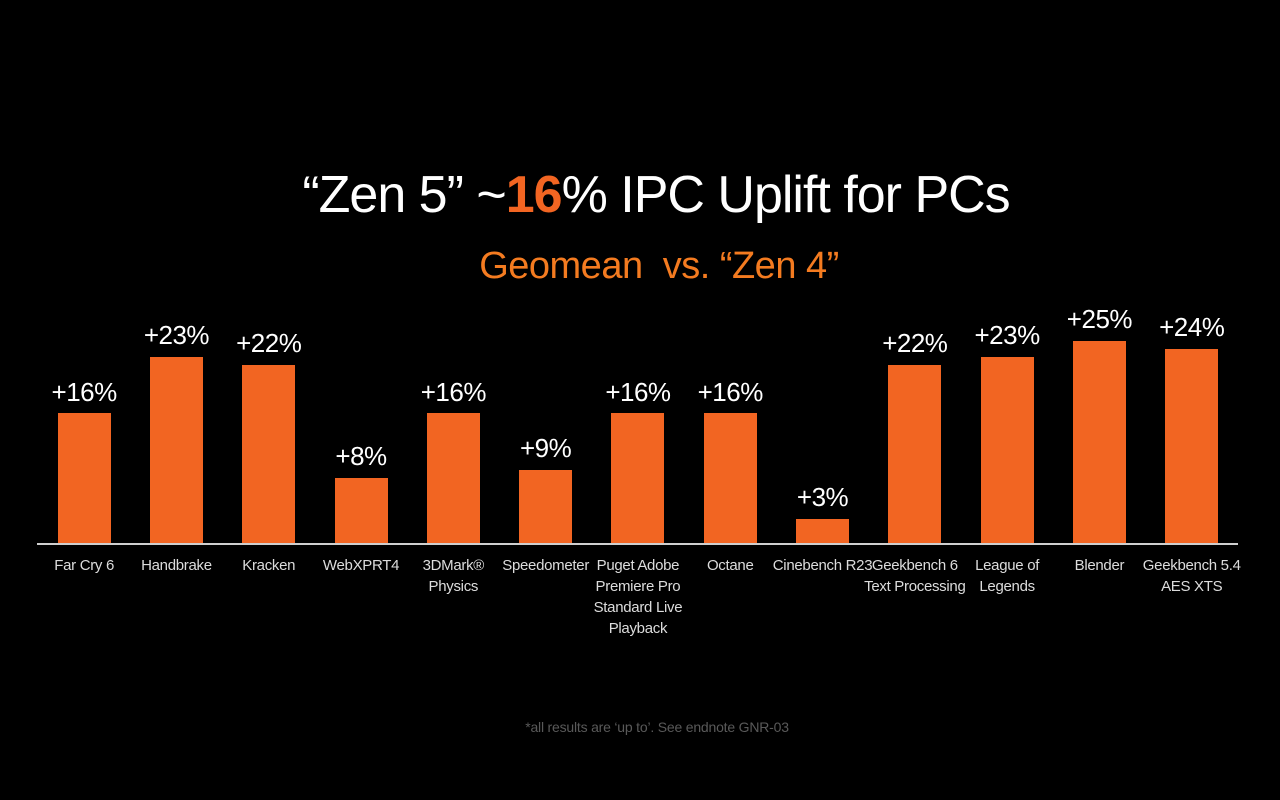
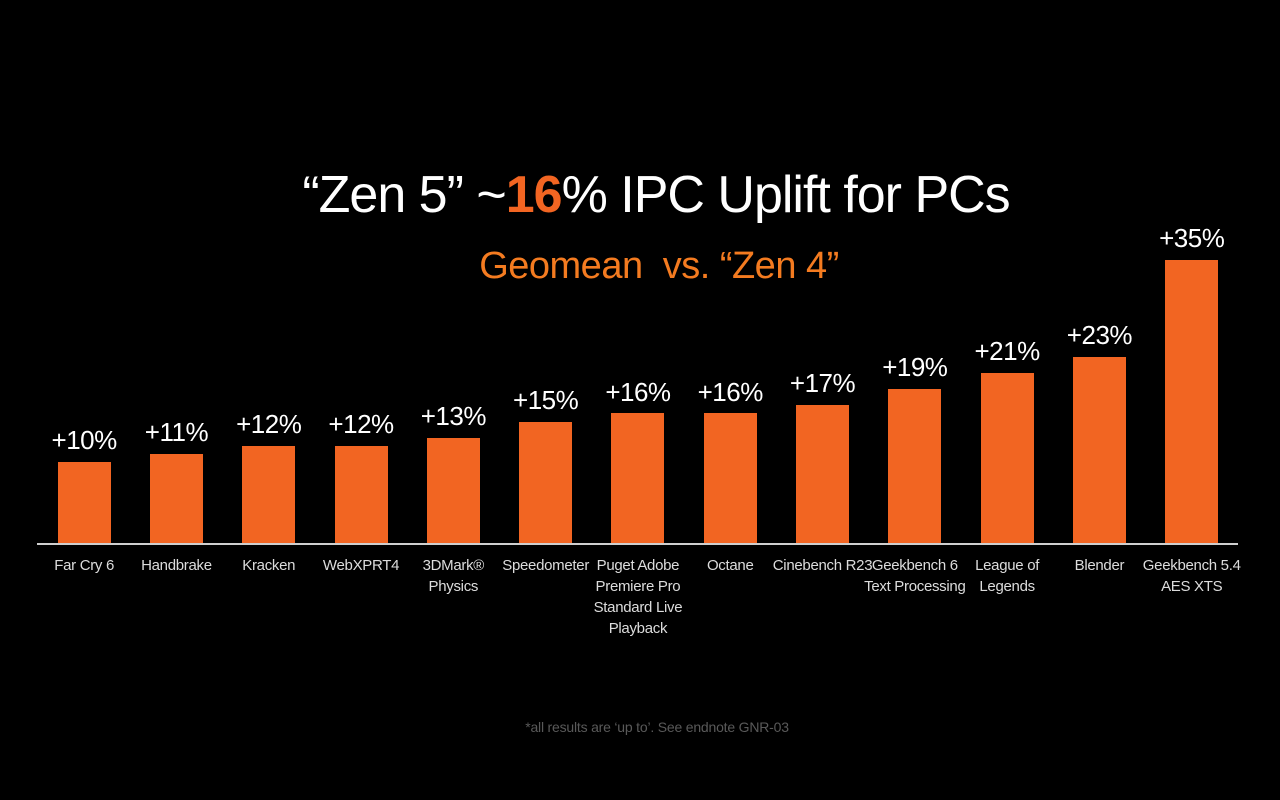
Far Cry 6: +16% -> +10%
Handbrake: +23% -> +11%
Kracken: +22% -> +12%
WebXPRT4: +8% -> +12%
3DMark® Physics: +16% -> +13%
Speedometer: +9% -> +15%
Cinebench R23: +3% -> +17%
Geekbench 6 Text Processing: +22% -> +19%
League of Legends: +23% -> +21%
Blender: +25% -> +23%
Geekbench 5.4 AES XTS: +24% -> +35%
